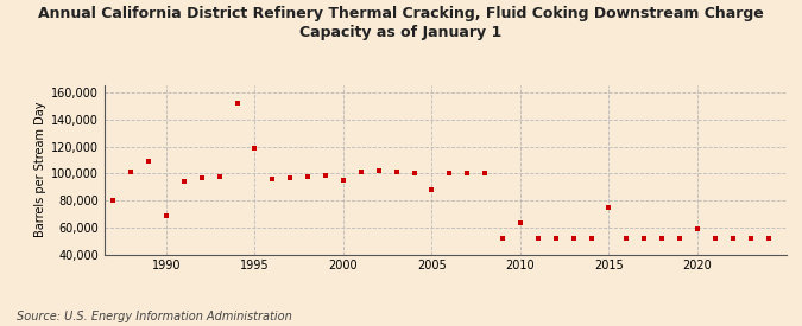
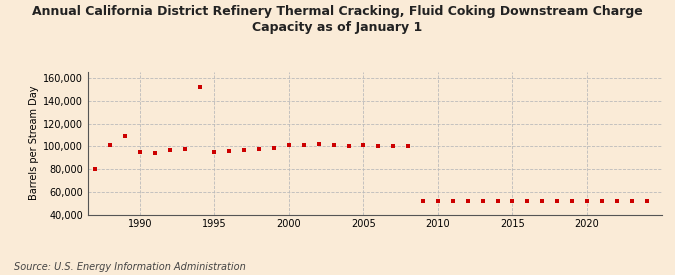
1990: 69,000 -> 95,000
1995: 119,000 -> 96,000
2000: 95,000 -> 101,000
2005: 88,000 -> 101,000
2010: 63,000 -> 52,000
2015: 75,000 -> 52,000
2020: 59,000 -> 52,000
